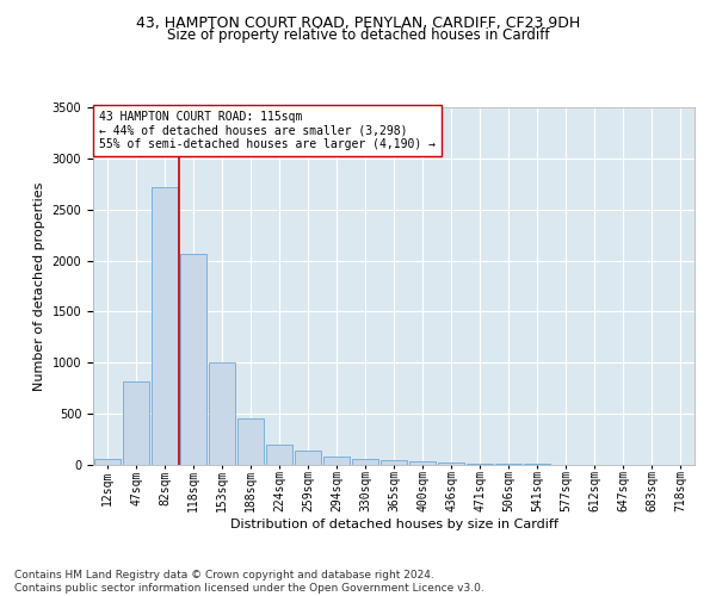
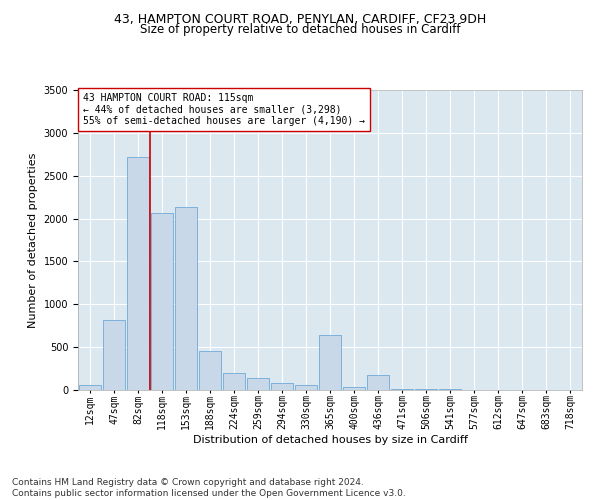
153sqm: 1000 -> 2140
365sqm: 50 -> 640
436sqm: 20 -> 180
